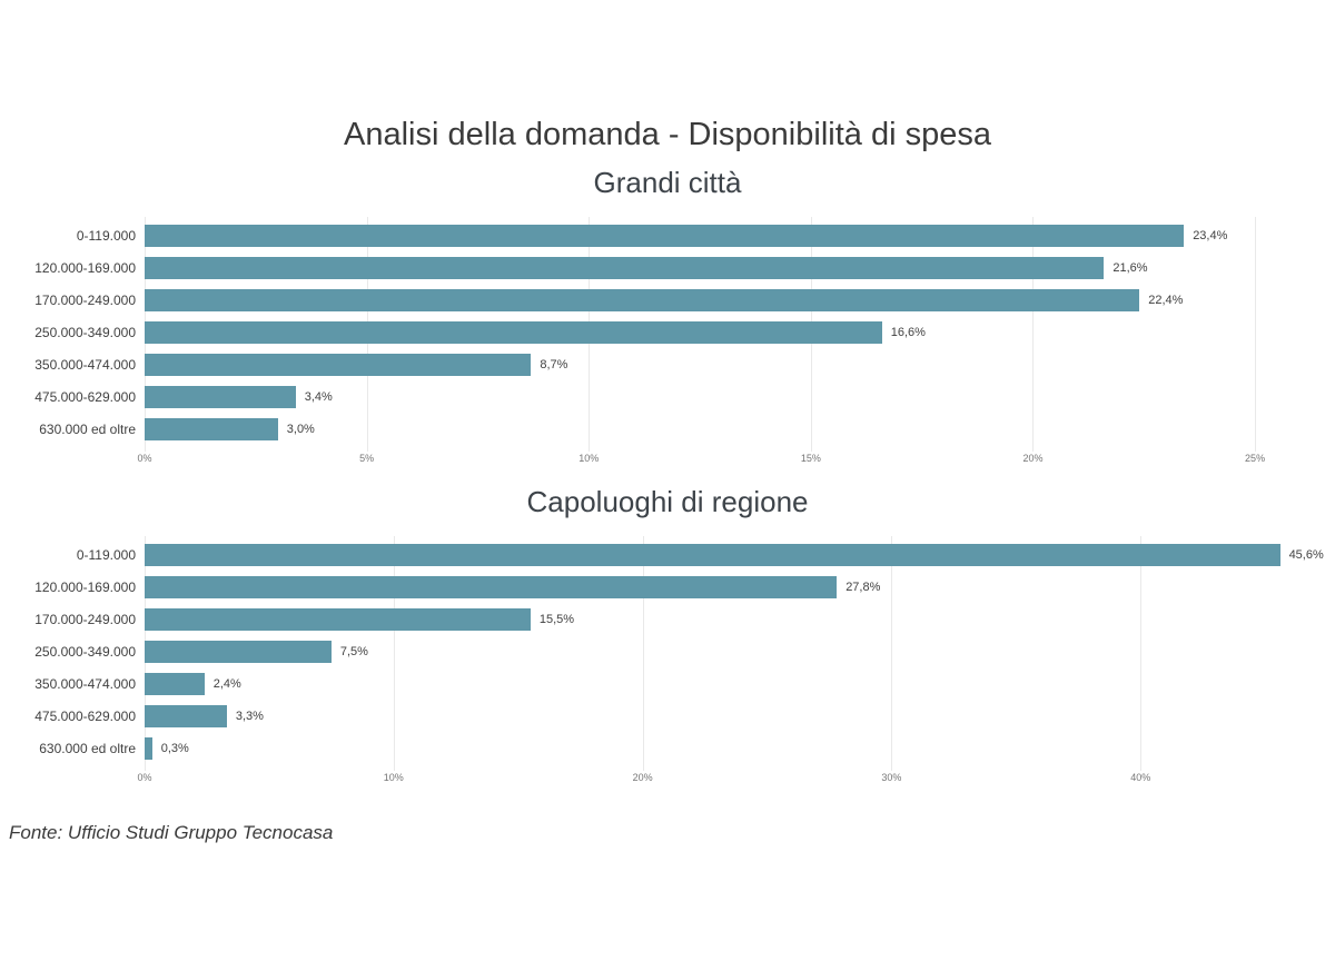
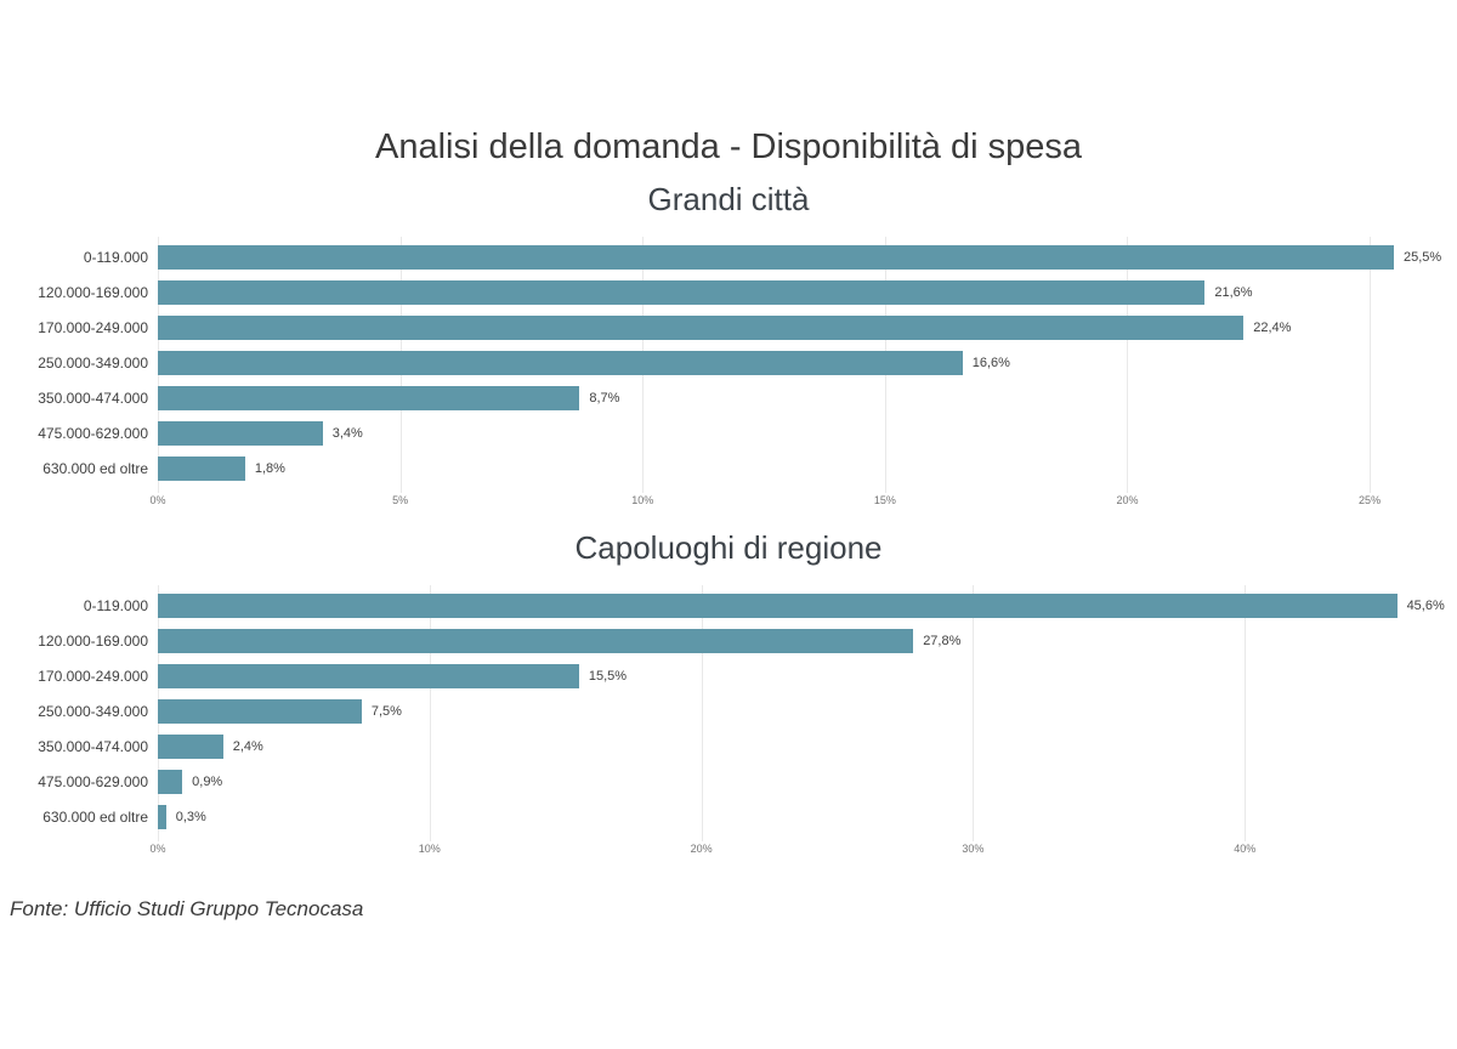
Grandi città/0-119.000: 23,4% -> 25,5%
Grandi città/630.000 ed oltre: 3,0% -> 1,8%
Capoluoghi di regione/475.000-629.000: 3,3% -> 0,9%
